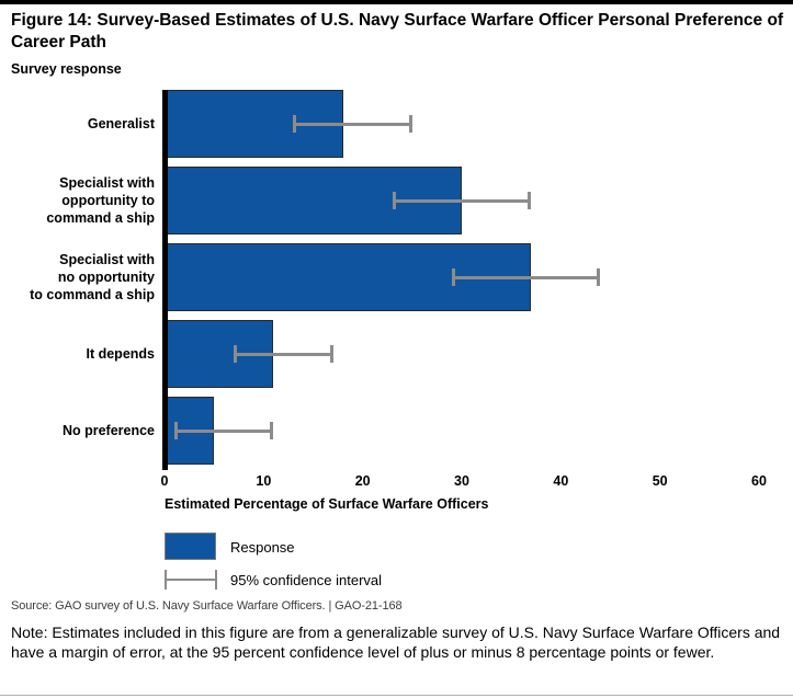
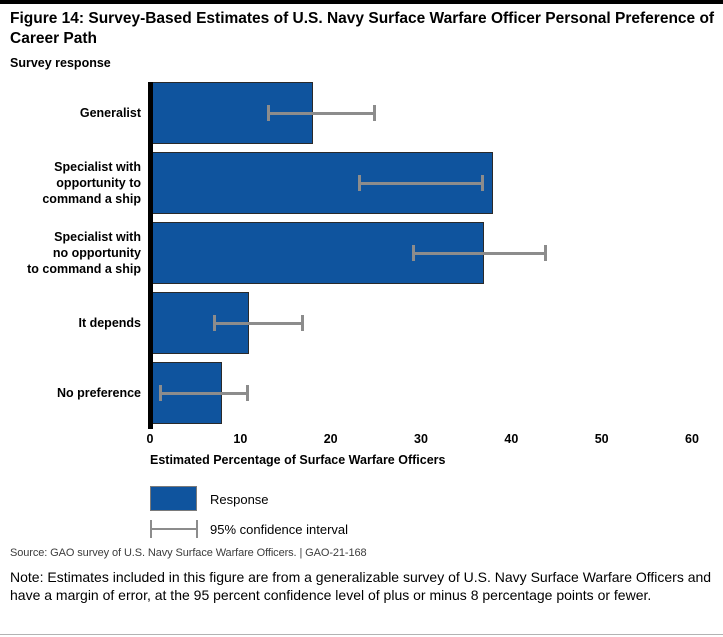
Specialist with opportunity to command a ship: 30 -> 38
No preference: 5 -> 8
